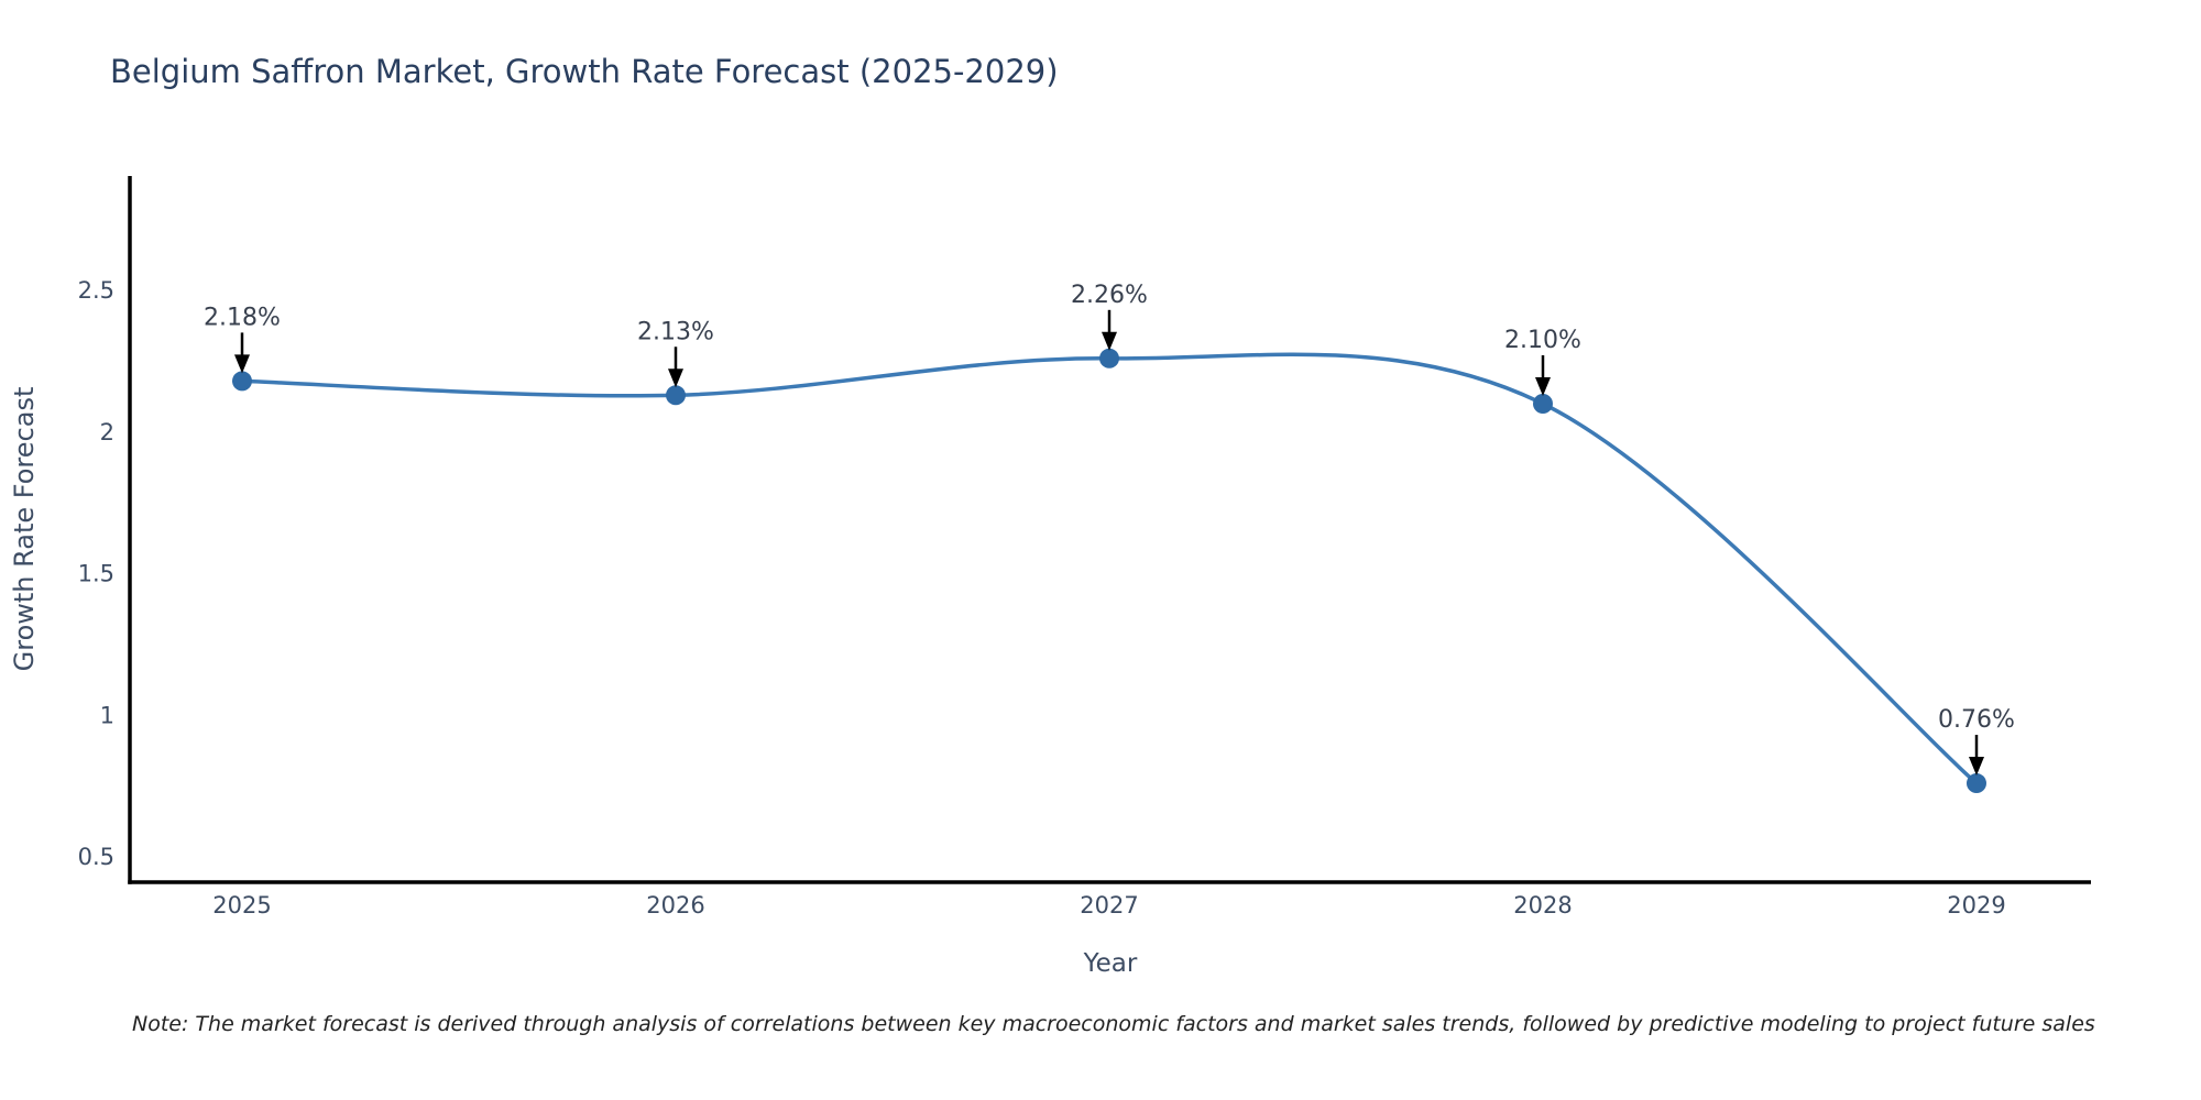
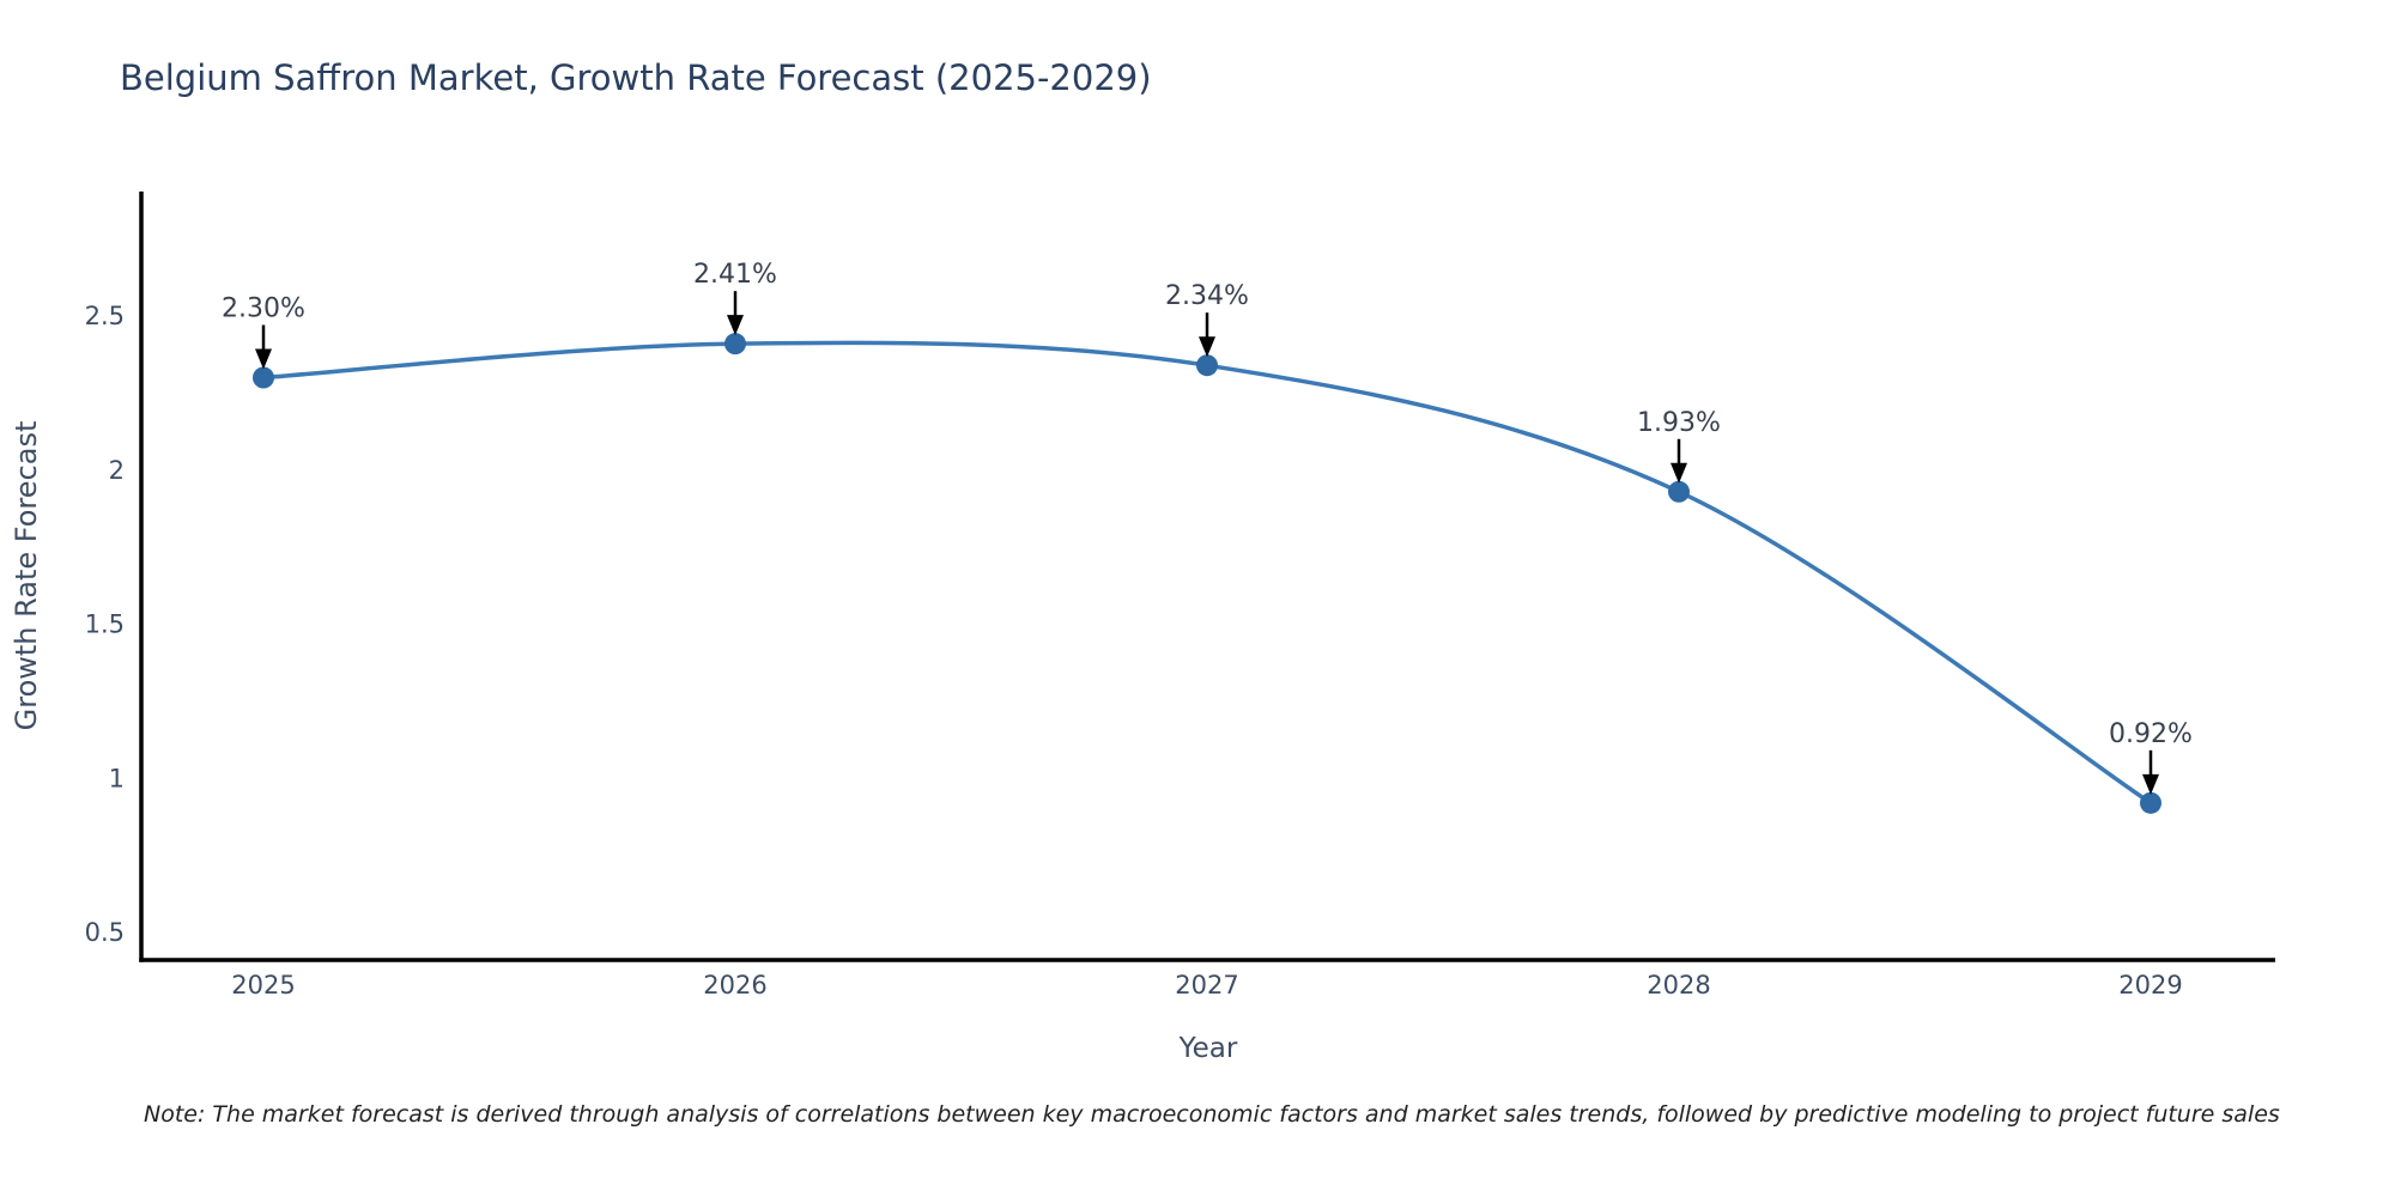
2025: 2.18% -> 2.30%
2026: 2.13% -> 2.41%
2027: 2.26% -> 2.34%
2028: 2.10% -> 1.93%
2029: 0.76% -> 0.92%
